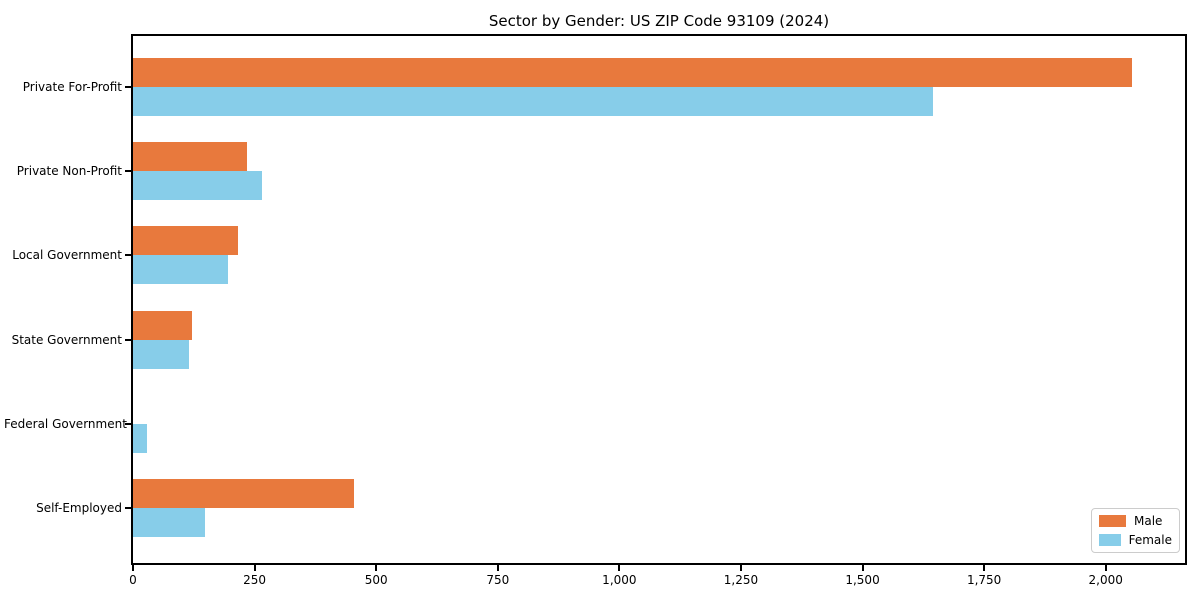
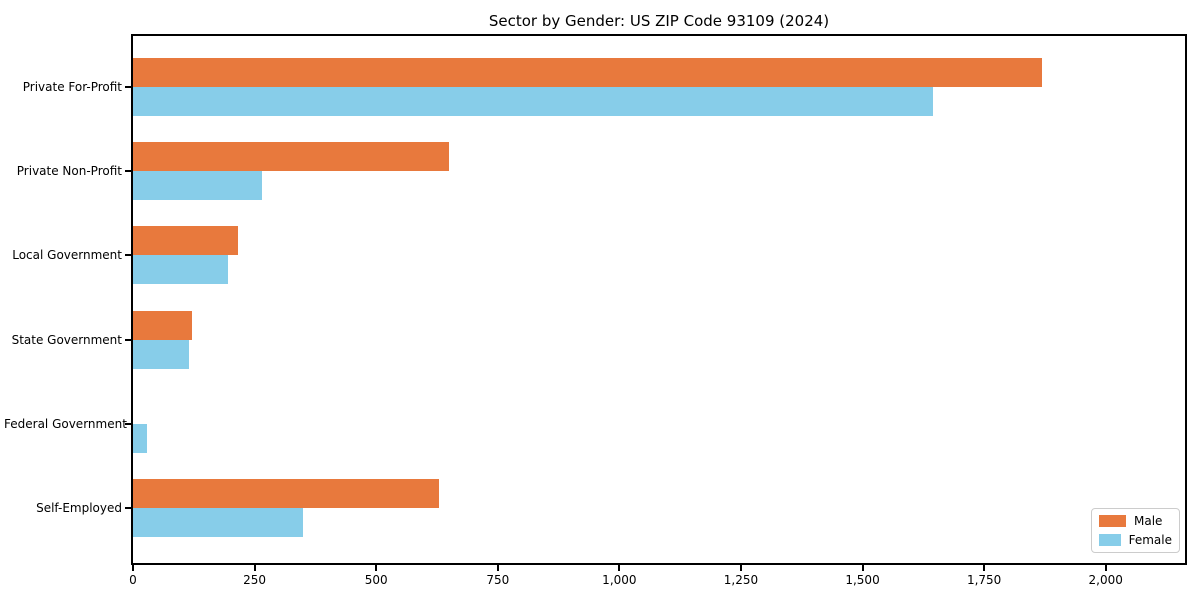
Male/Private For-Profit: 2060 -> 1870
Male/Private Non-Profit: 240 -> 650
Male/Self-Employed: 460 -> 630
Female/Self-Employed: 150 -> 350
